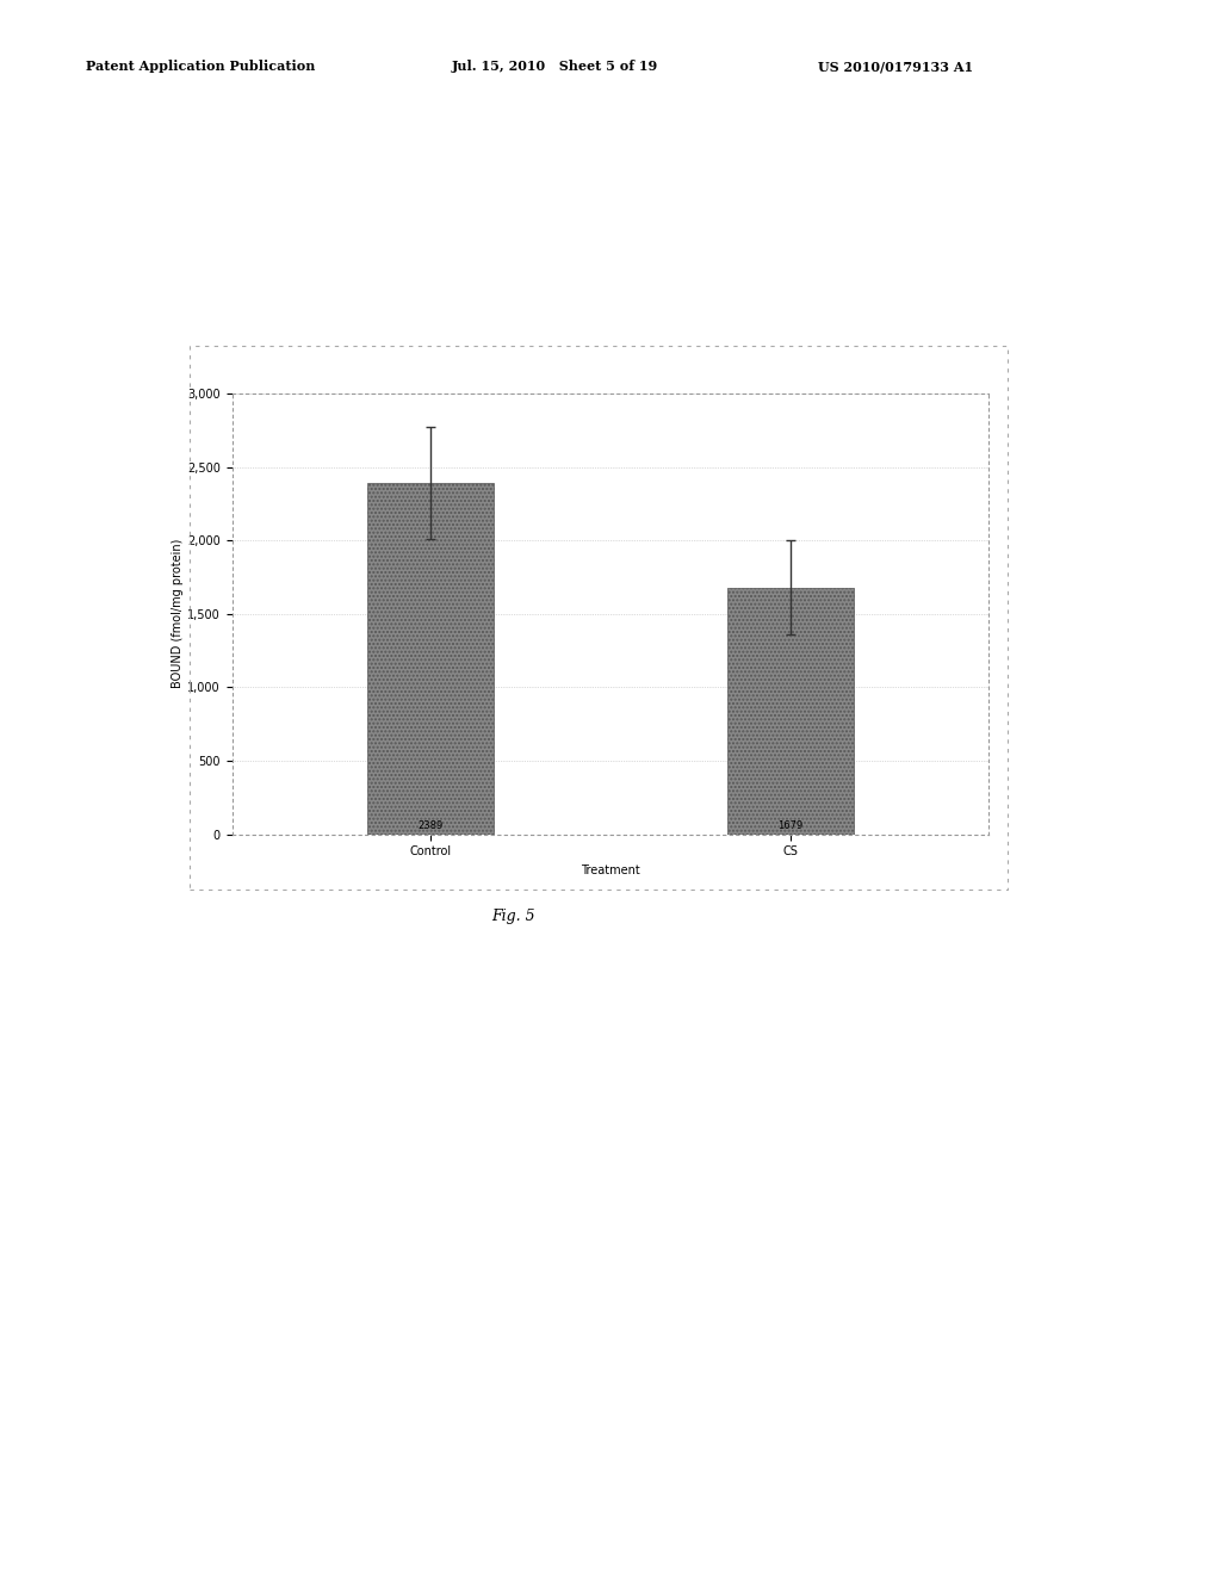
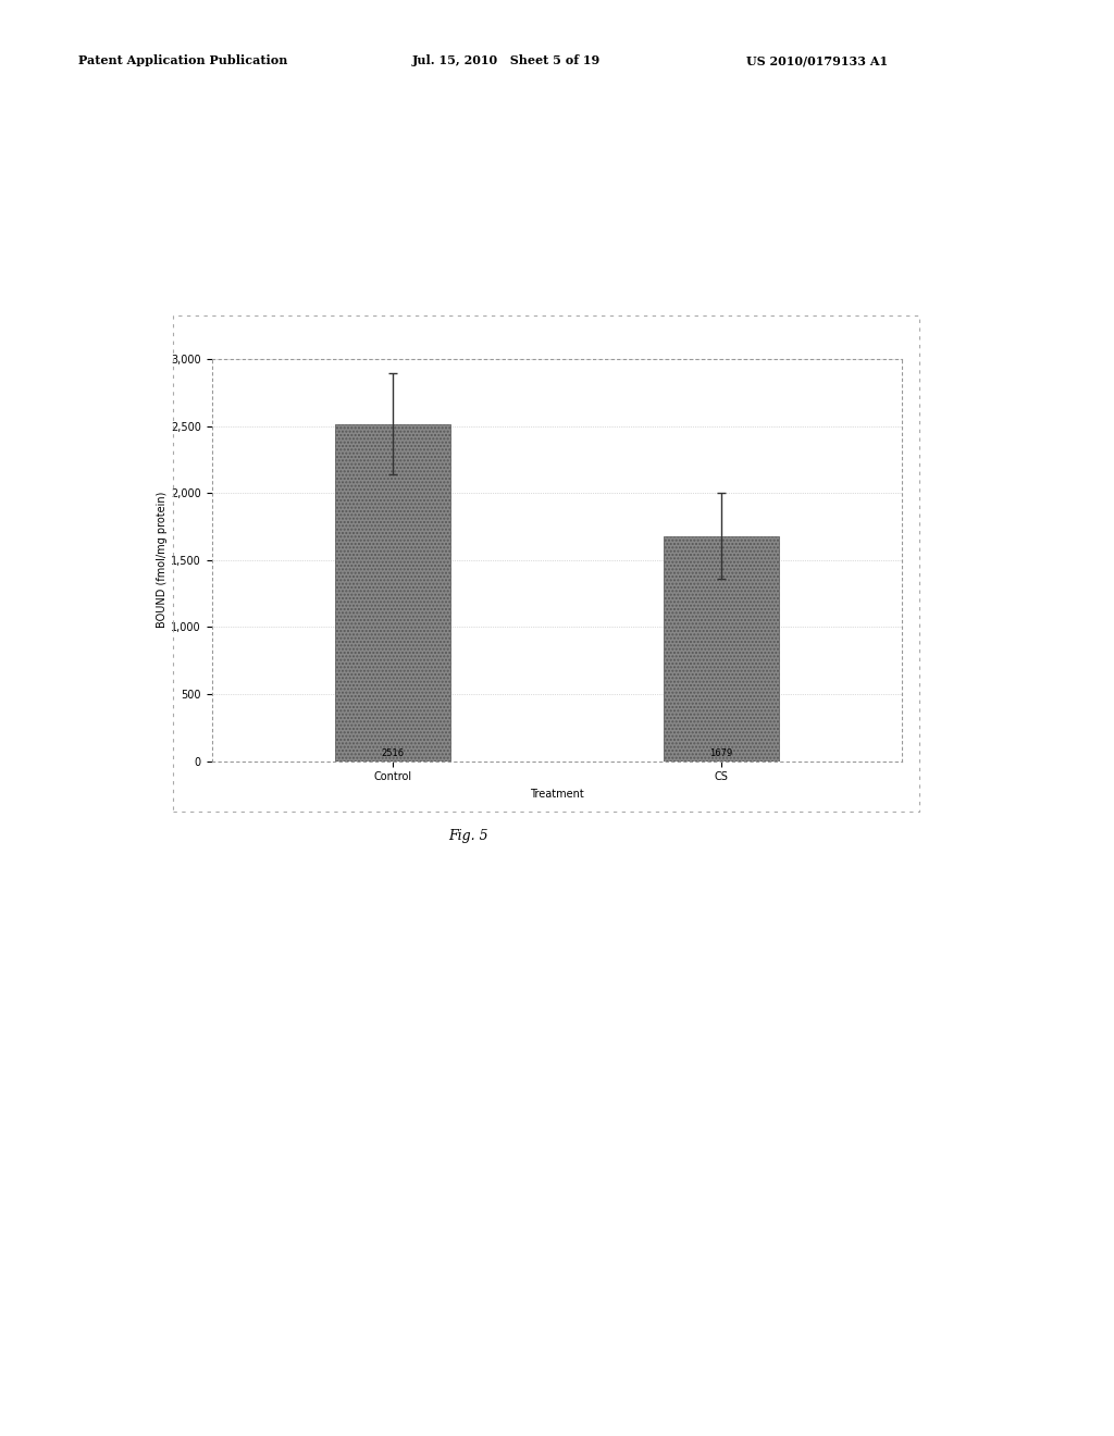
Control: 2389 -> 2516
